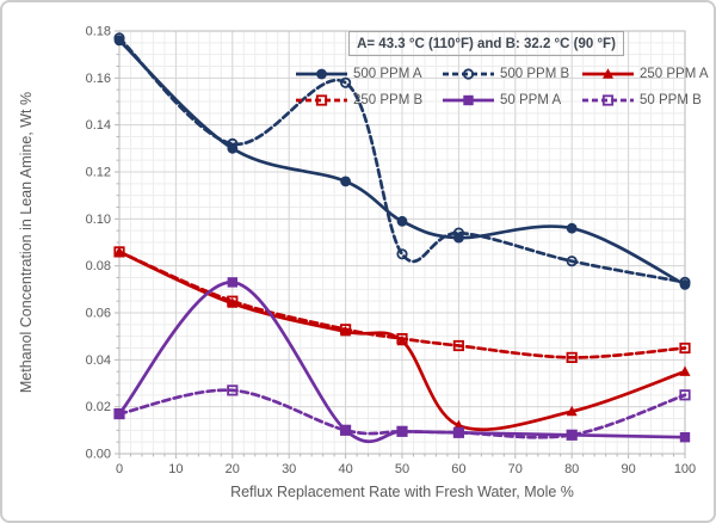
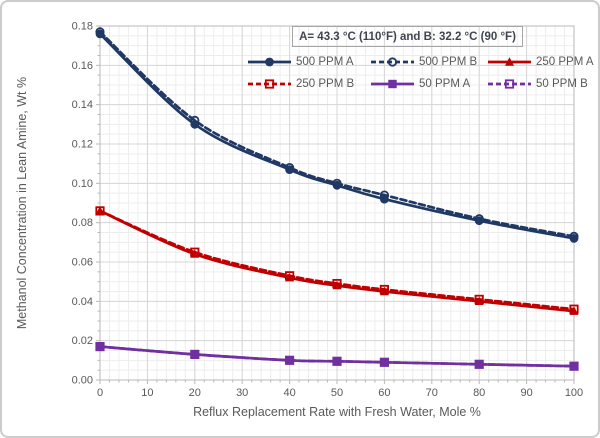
50 PPM A/20: 0.073 -> 0.013
50 PPM B/20: 0.027 -> 0.013
500 PPM A/40: 0.116 -> 0.107
500 PPM B/40: 0.158 -> 0.108
500 PPM B/50: 0.085 -> 0.100
250 PPM A/60: 0.012 -> 0.045
500 PPM A/80: 0.096 -> 0.081
250 PPM A/80: 0.018 -> 0.040
250 PPM B/100: 0.045 -> 0.036
50 PPM B/100: 0.025 -> 0.007
